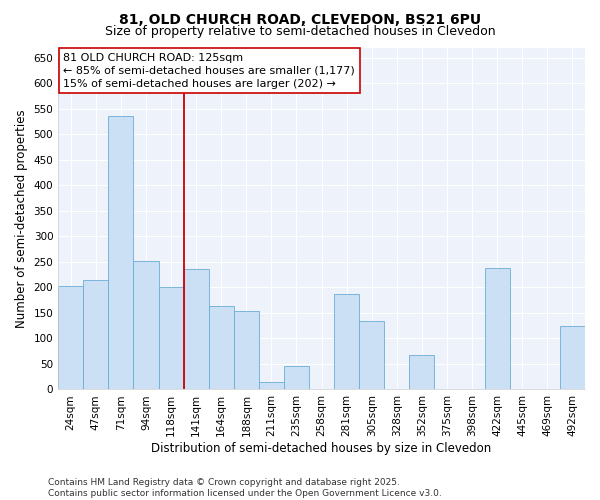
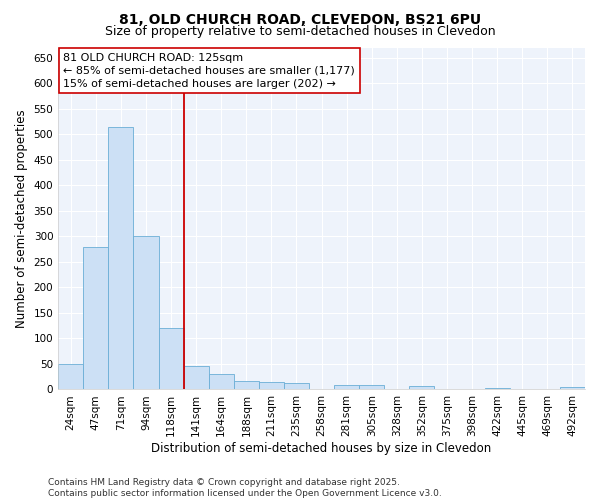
24sqm: 202 -> 50
47sqm: 214 -> 280
71sqm: 536 -> 515
94sqm: 252 -> 300
118sqm: 200 -> 120
141sqm: 236 -> 46
164sqm: 164 -> 30
188sqm: 154 -> 17
235sqm: 46 -> 13
281sqm: 188 -> 8
305sqm: 134 -> 8
352sqm: 68 -> 6
422sqm: 238 -> 2
492sqm: 124 -> 4
